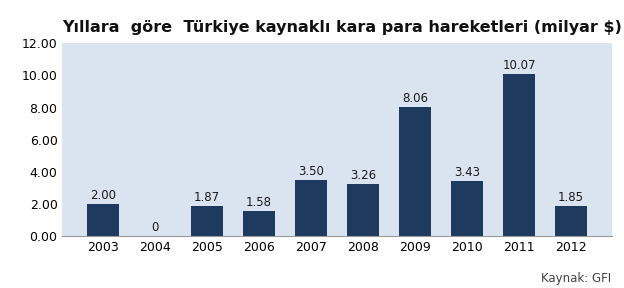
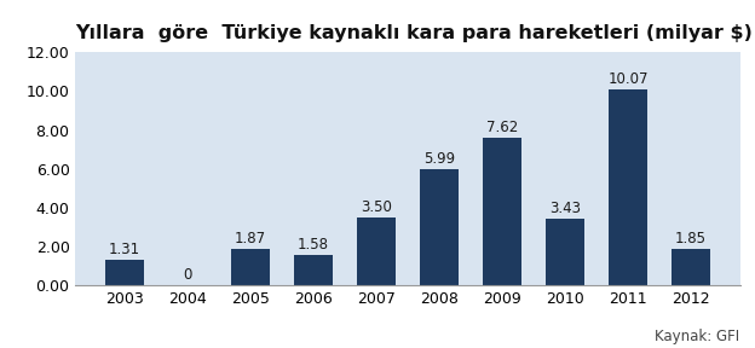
2003: 2.00 -> 1.31
2008: 3.26 -> 5.99
2009: 8.06 -> 7.62
